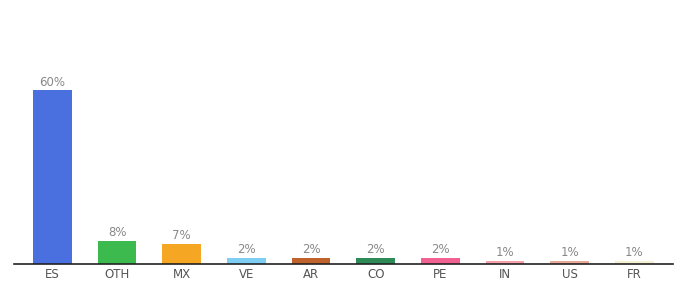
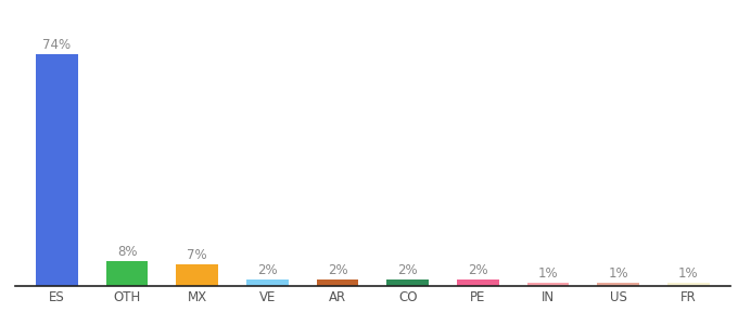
ES: 60% -> 74%
